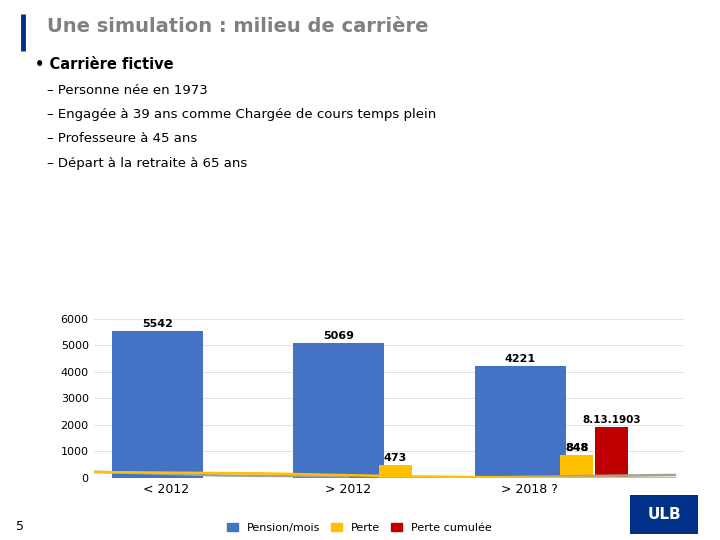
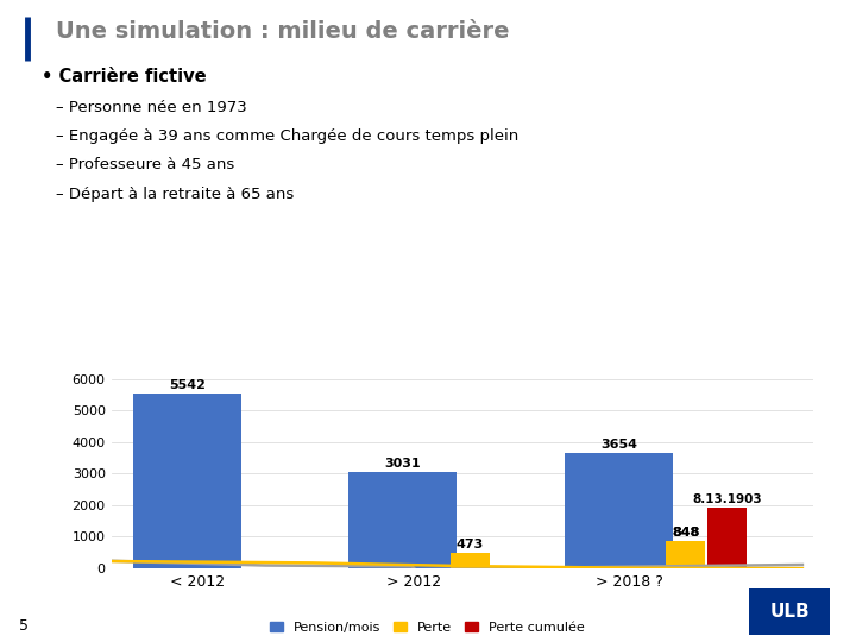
Pension/mois/> 2012: 5069 -> 3031
Pension/mois/> 2018 ?: 4221 -> 3654
